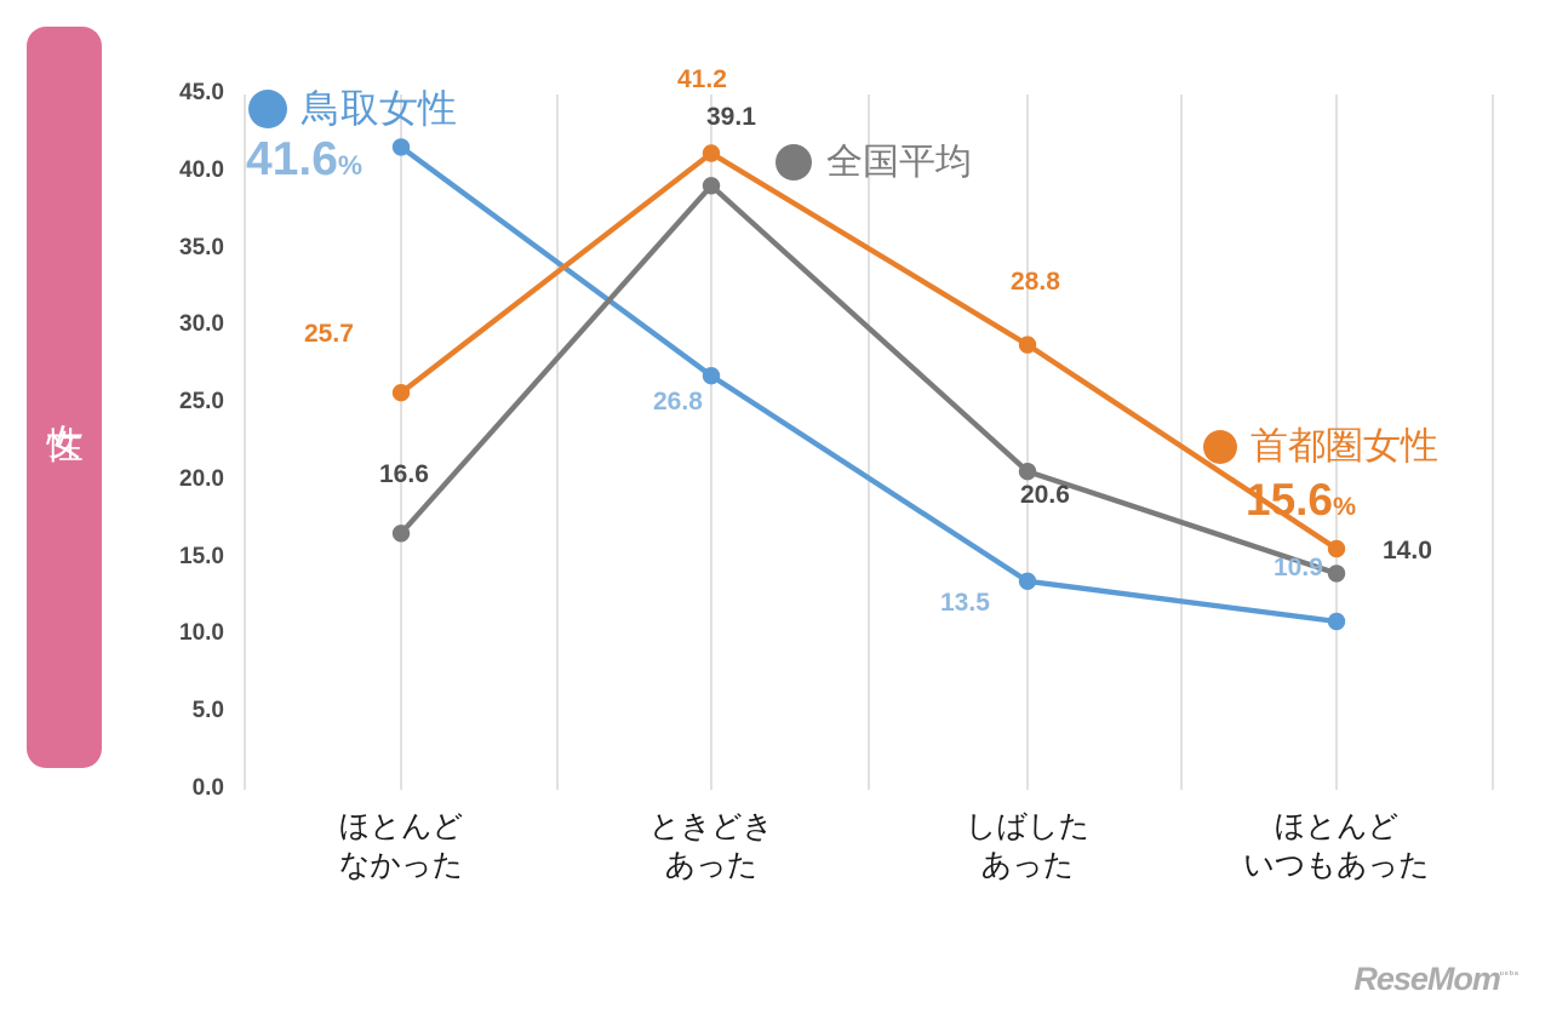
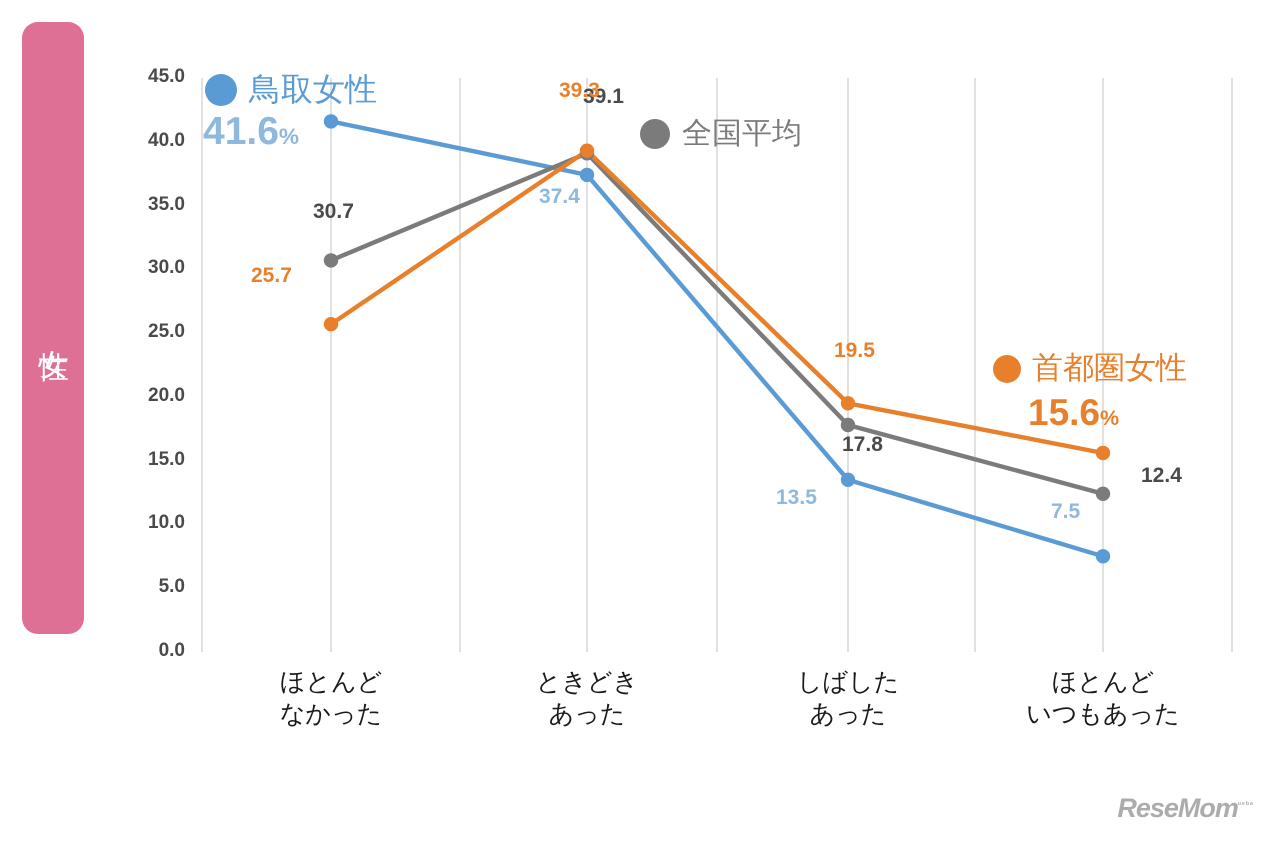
全国平均/ほとんど なかった: 16.6 -> 30.7
鳥取女性/ときどき あった: 26.8 -> 37.4
首都圏女性/ときどき あった: 41.2 -> 39.3
全国平均/しばした あった: 20.6 -> 17.8
首都圏女性/しばした あった: 28.8 -> 19.5
鳥取女性/ほとんど いつもあった: 10.9 -> 7.5
全国平均/ほとんど いつもあった: 14.0 -> 12.4
